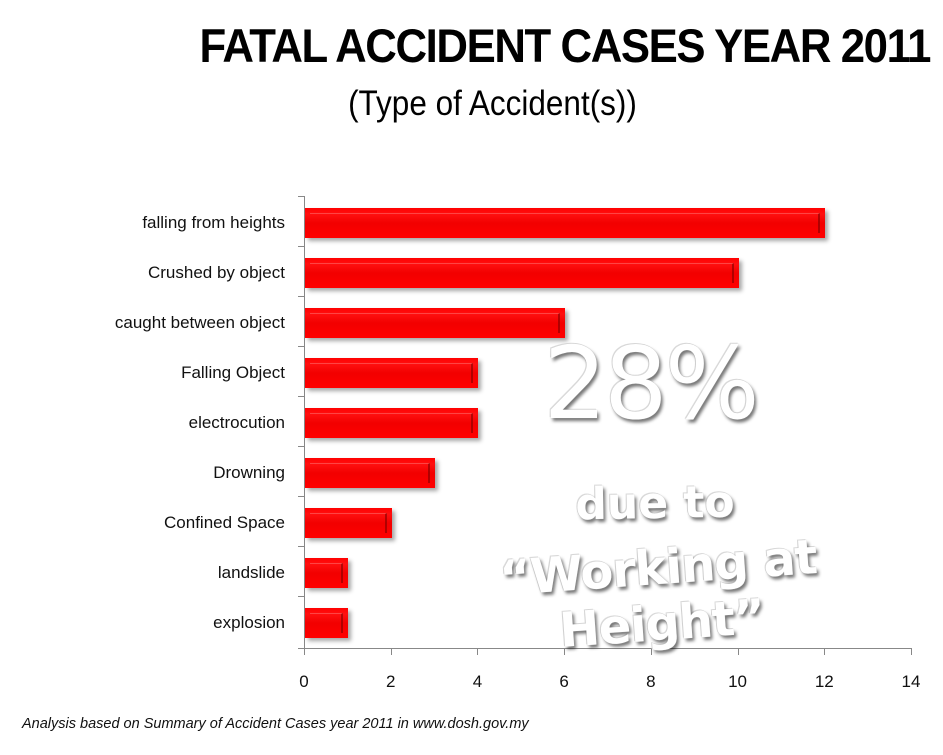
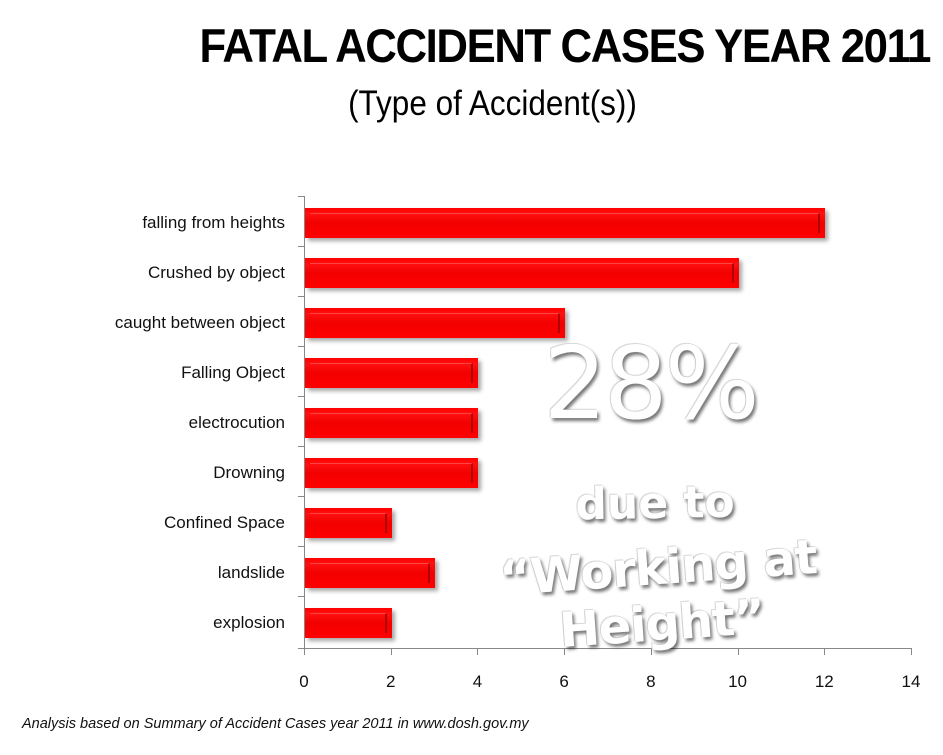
Drowning: 3 -> 4
landslide: 1 -> 3
explosion: 1 -> 2
